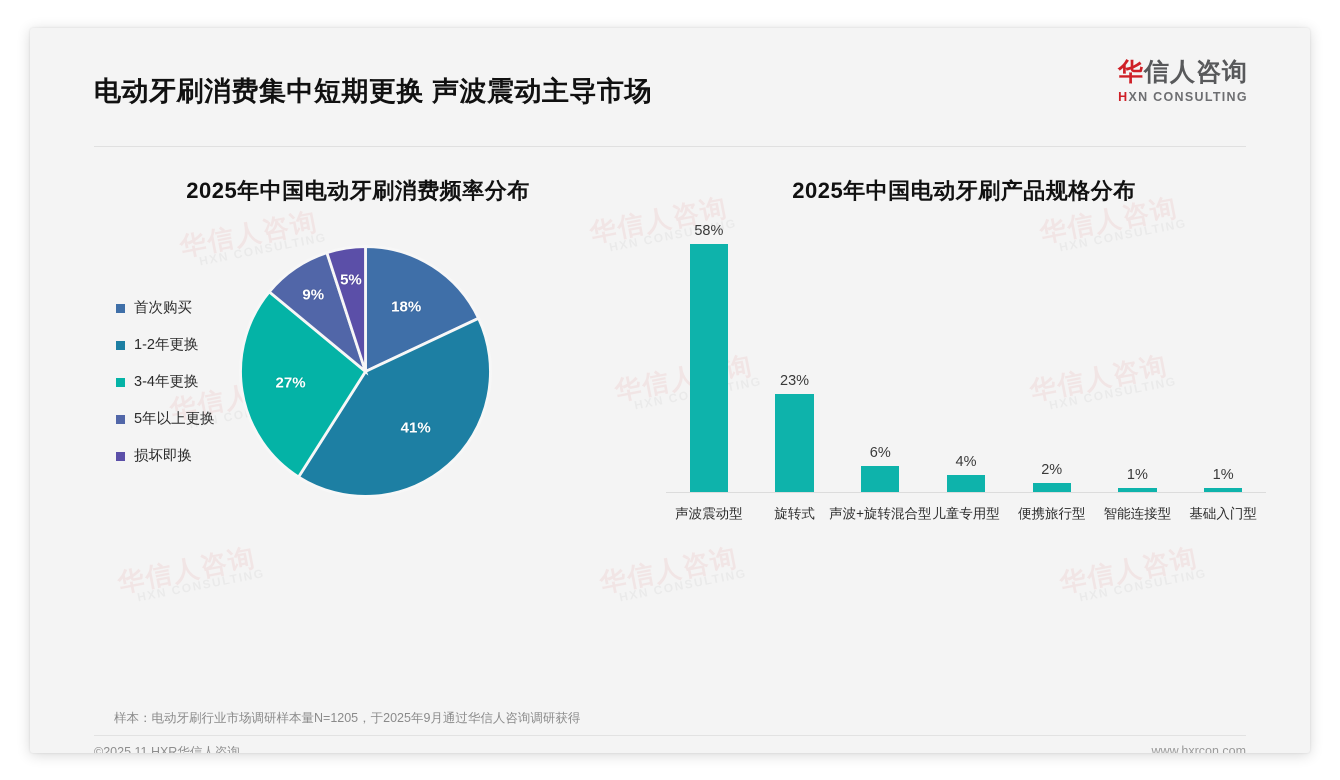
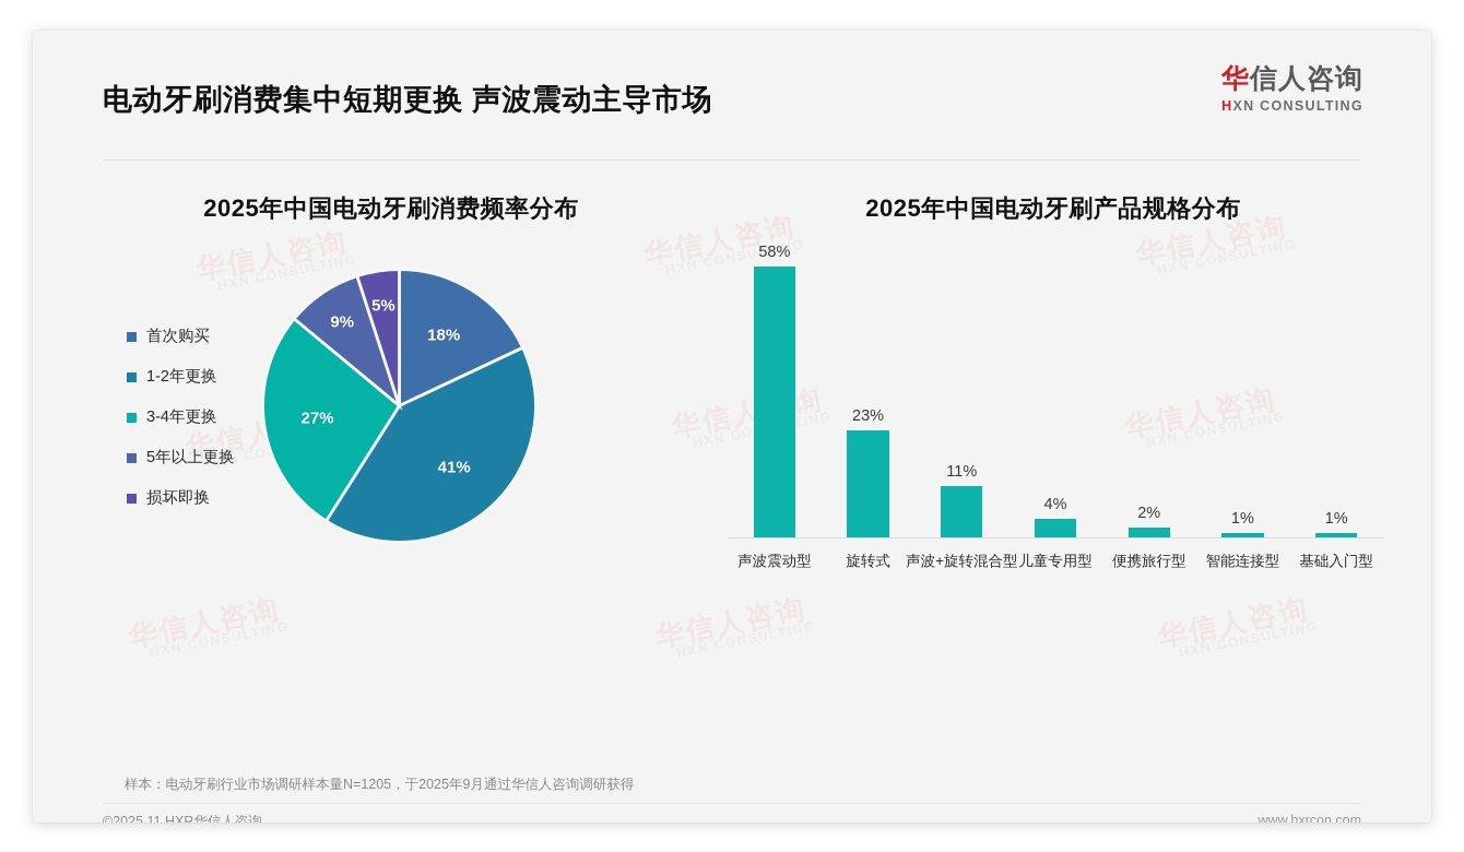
2025年中国电动牙刷产品规格分布/声波+旋转混合型: 6% -> 11%
